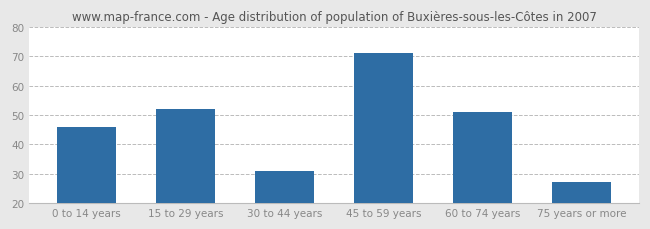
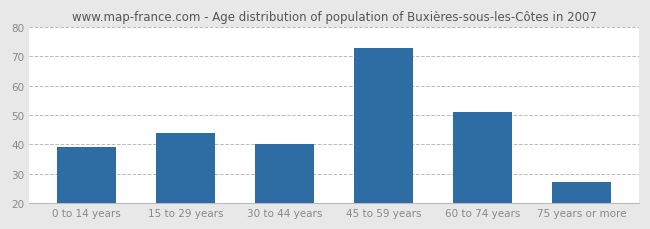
0 to 14 years: 46 -> 39
15 to 29 years: 52 -> 44
30 to 44 years: 31 -> 40
45 to 59 years: 71 -> 73
